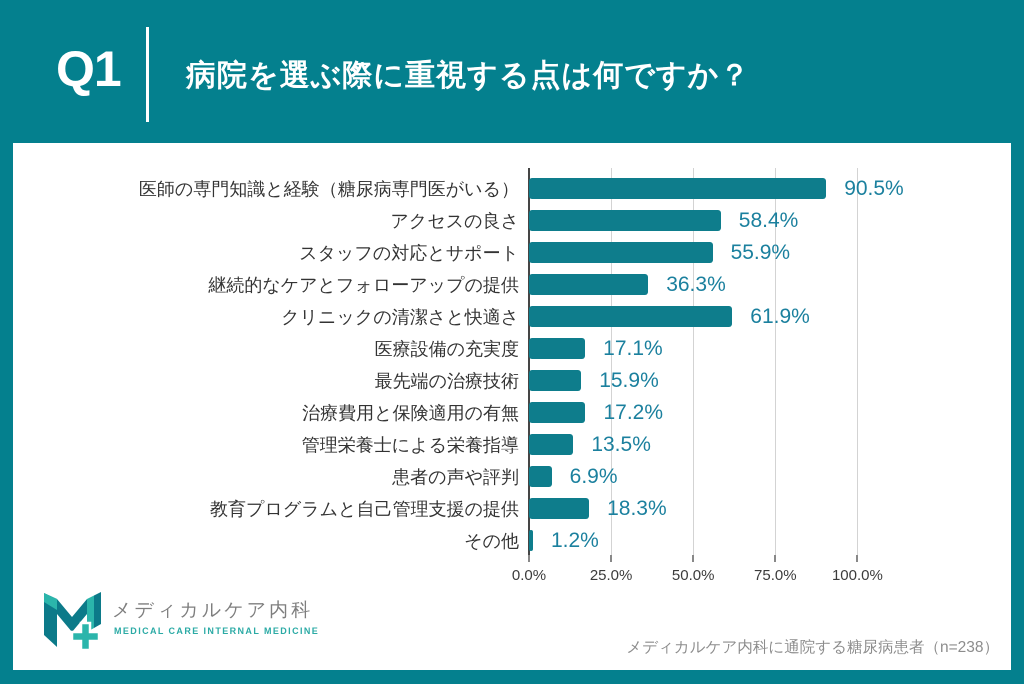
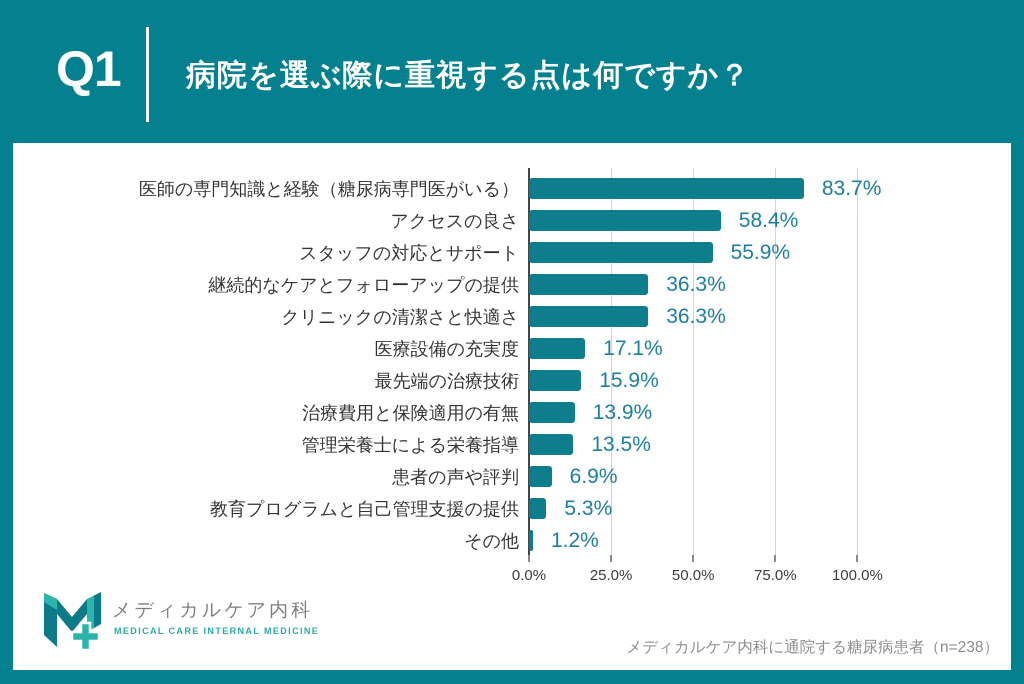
医師の専門知識と経験（糖尿病専門医がいる）: 90.5% -> 83.7%
クリニックの清潔さと快適さ: 61.9% -> 36.3%
治療費用と保険適用の有無: 17.2% -> 13.9%
教育プログラムと自己管理支援の提供: 18.3% -> 5.3%
